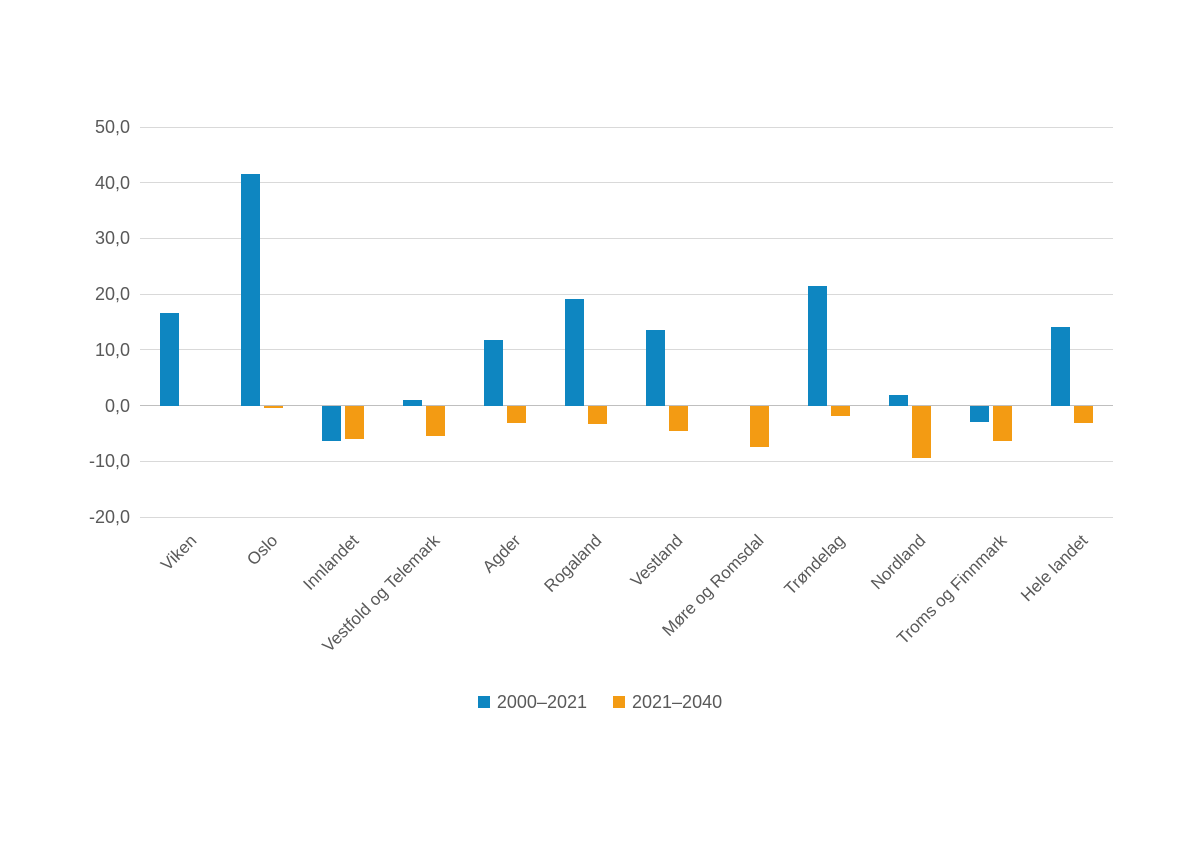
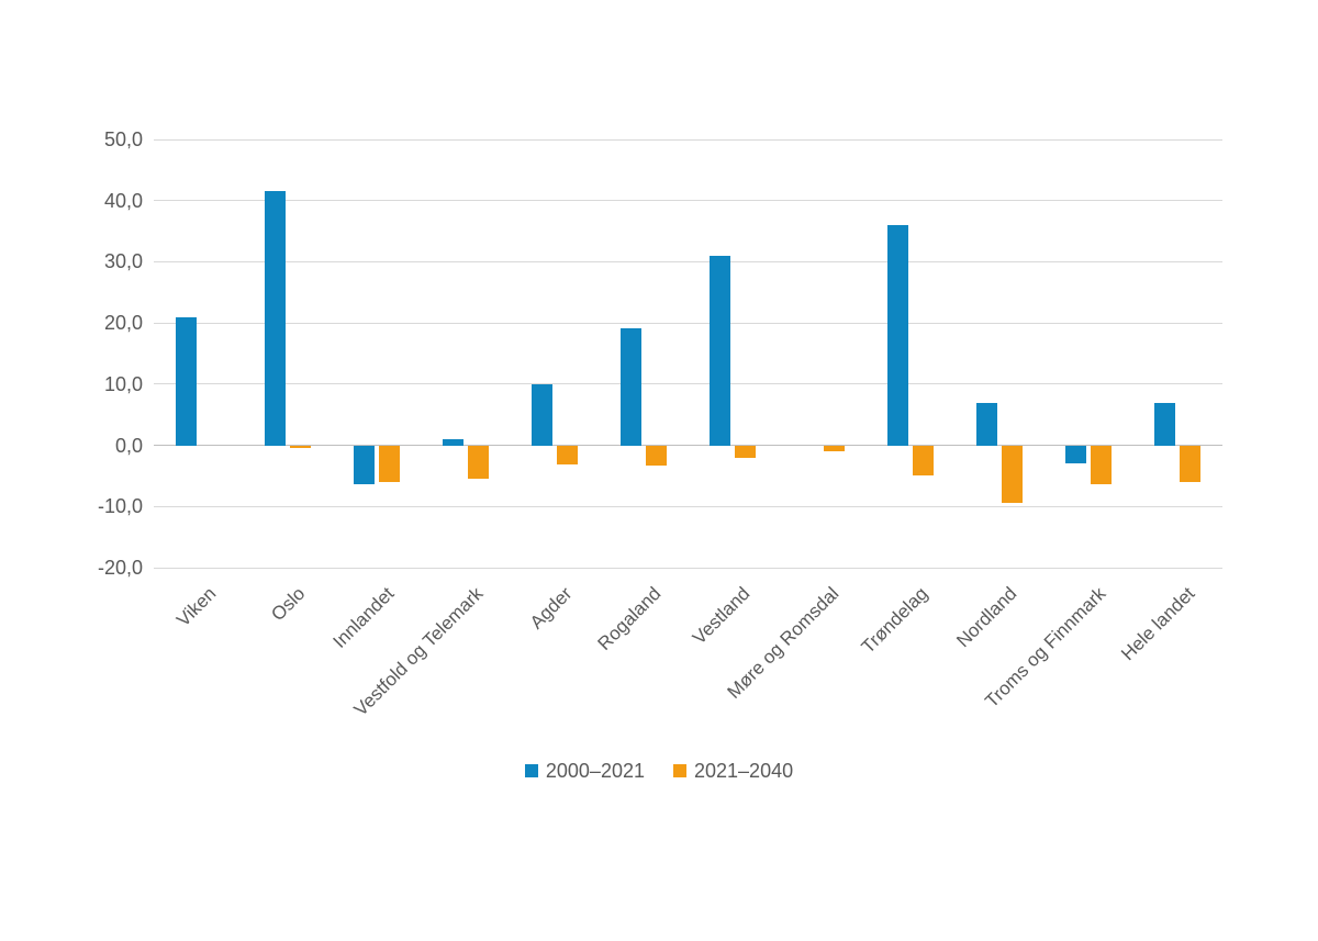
2000–2021/Viken: 17 -> 21
2000–2021/Agder: 12 -> 10
2000–2021/Vestland: 14 -> 31
2021–2040/Vestland: -4 -> -2
2021–2040/Møre og Romsdal: -8 -> -1
2000–2021/Trøndelag: 22 -> 36
2021–2040/Trøndelag: -2 -> -5
2000–2021/Nordland: 2 -> 7
2000–2021/Hele landet: 14 -> 7
2021–2040/Hele landet: -3 -> -6
